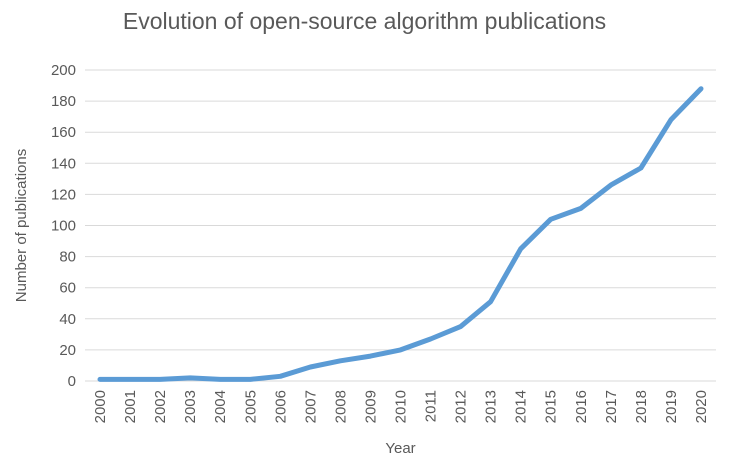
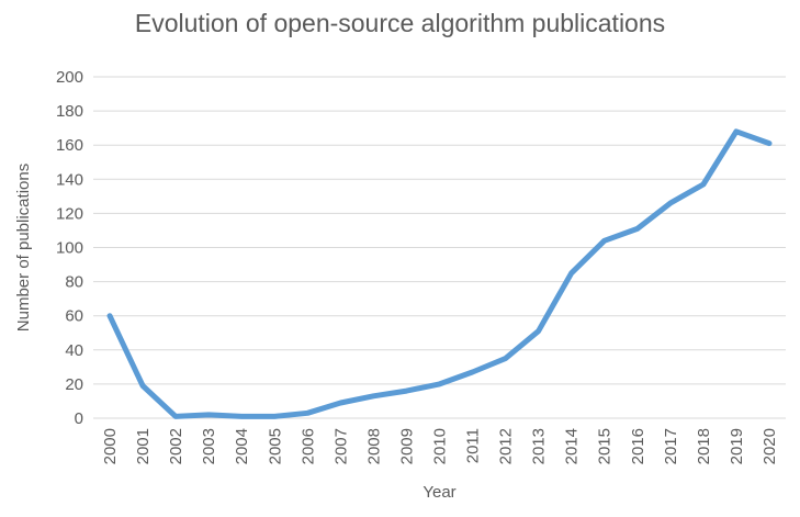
2000: 1 -> 60
2001: 1 -> 19
2020: 188 -> 161
